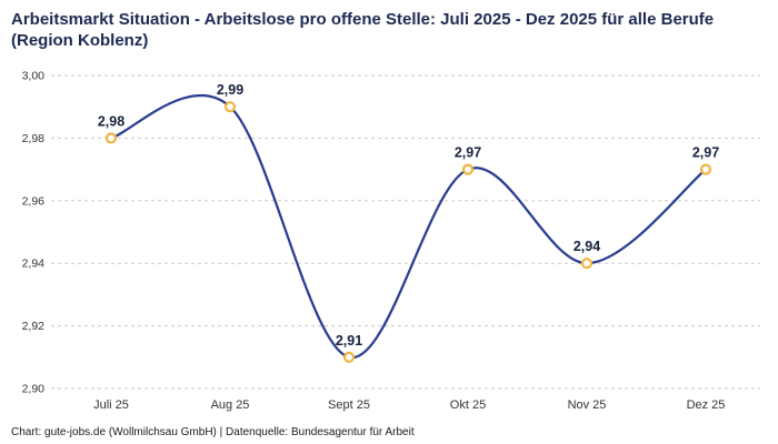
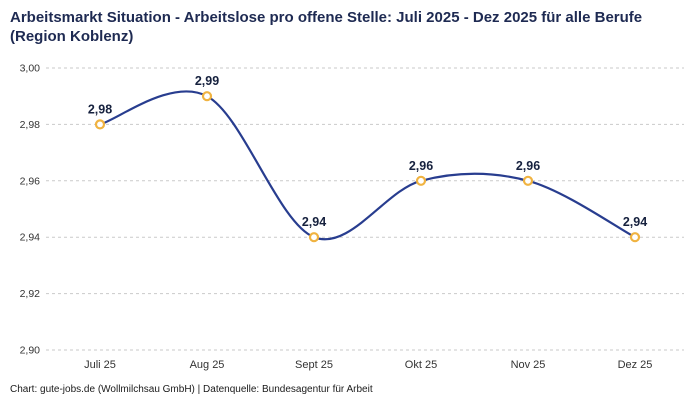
Sept 25: 2,91 -> 2,94
Okt 25: 2,97 -> 2,96
Nov 25: 2,94 -> 2,96
Dez 25: 2,97 -> 2,94
